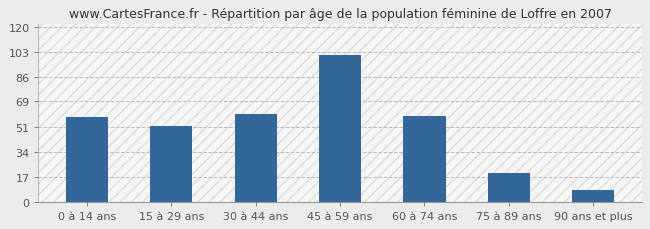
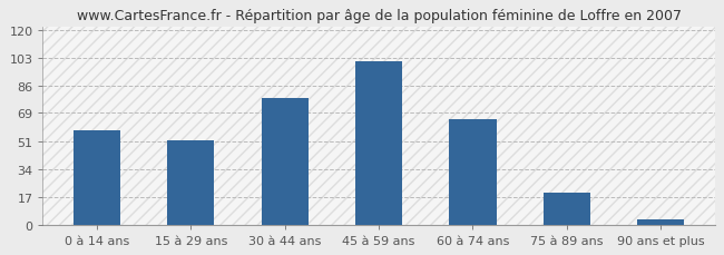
30 à 44 ans: 60 -> 78
60 à 74 ans: 59 -> 65
90 ans et plus: 8 -> 3
